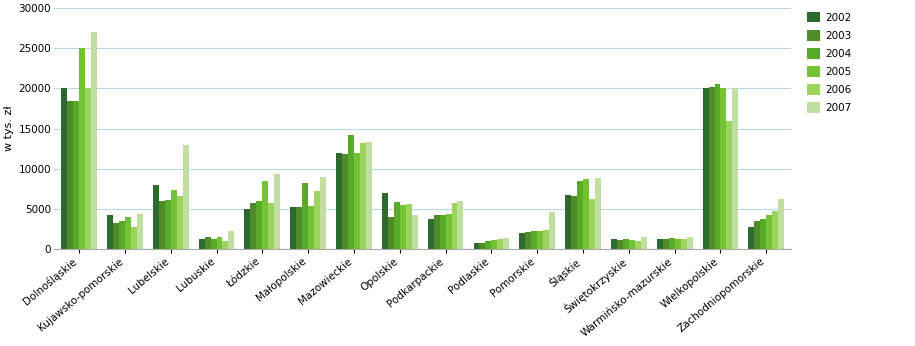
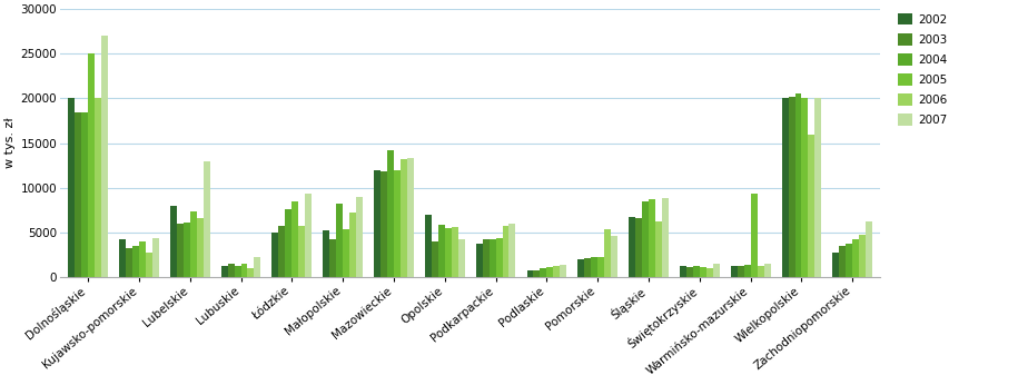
2004/Łódzkie: 6000 -> 7600
2003/Małopolskie: 5300 -> 4200
2006/Pomorskie: 2400 -> 5400
2005/Warmińsko-mazurskie: 1300 -> 9400
